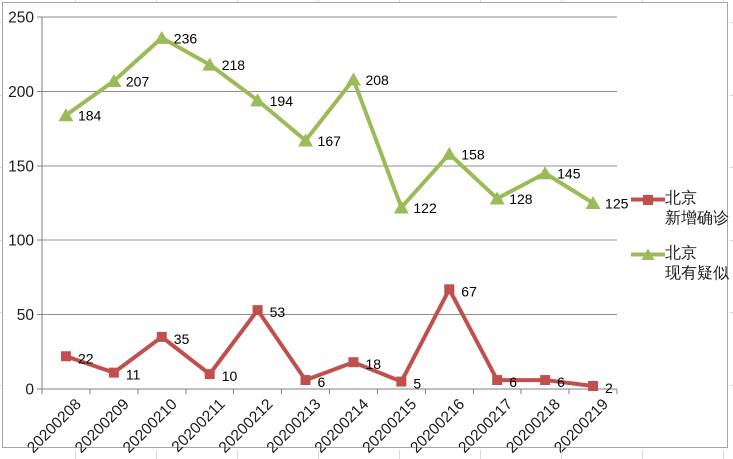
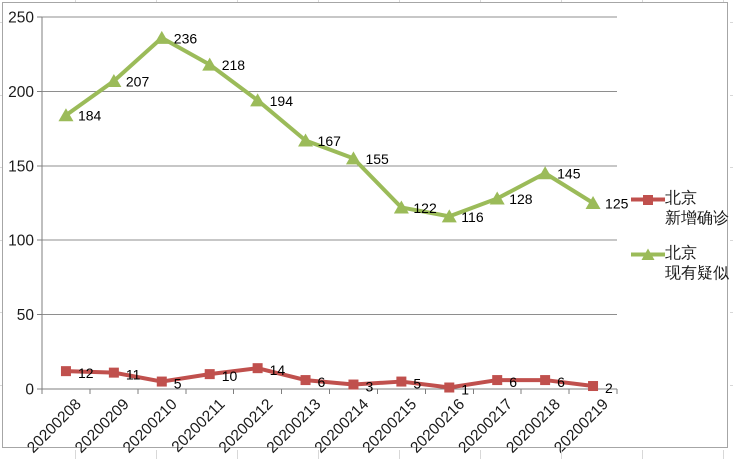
北京 新增确诊/20200208: 22 -> 12
北京 新增确诊/20200210: 35 -> 5
北京 新增确诊/20200212: 53 -> 14
北京 新增确诊/20200214: 18 -> 3
北京 现有疑似/20200214: 208 -> 155
北京 新增确诊/20200216: 67 -> 1
北京 现有疑似/20200216: 158 -> 116
